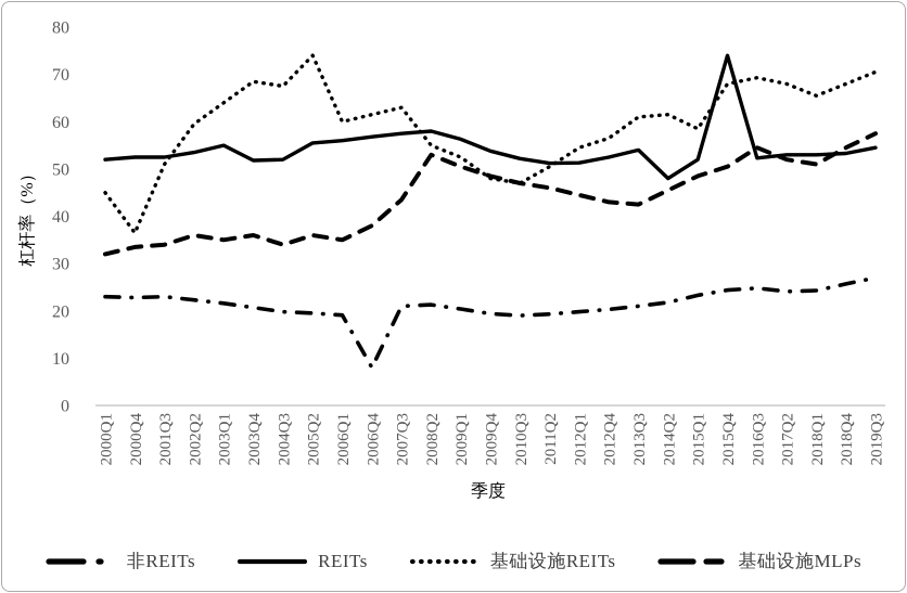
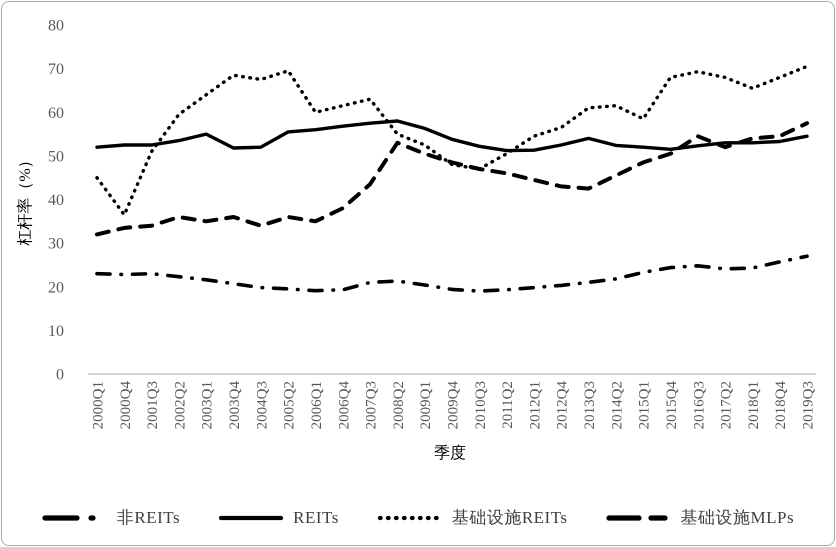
基础设施REITs/2005Q2: 74 -> 70
非REITs/2006Q4: 8 -> 19
REITs/2014Q2: 48 -> 52
REITs/2015Q4: 74 -> 52
基础设施MLPs/2018Q1: 51 -> 54
